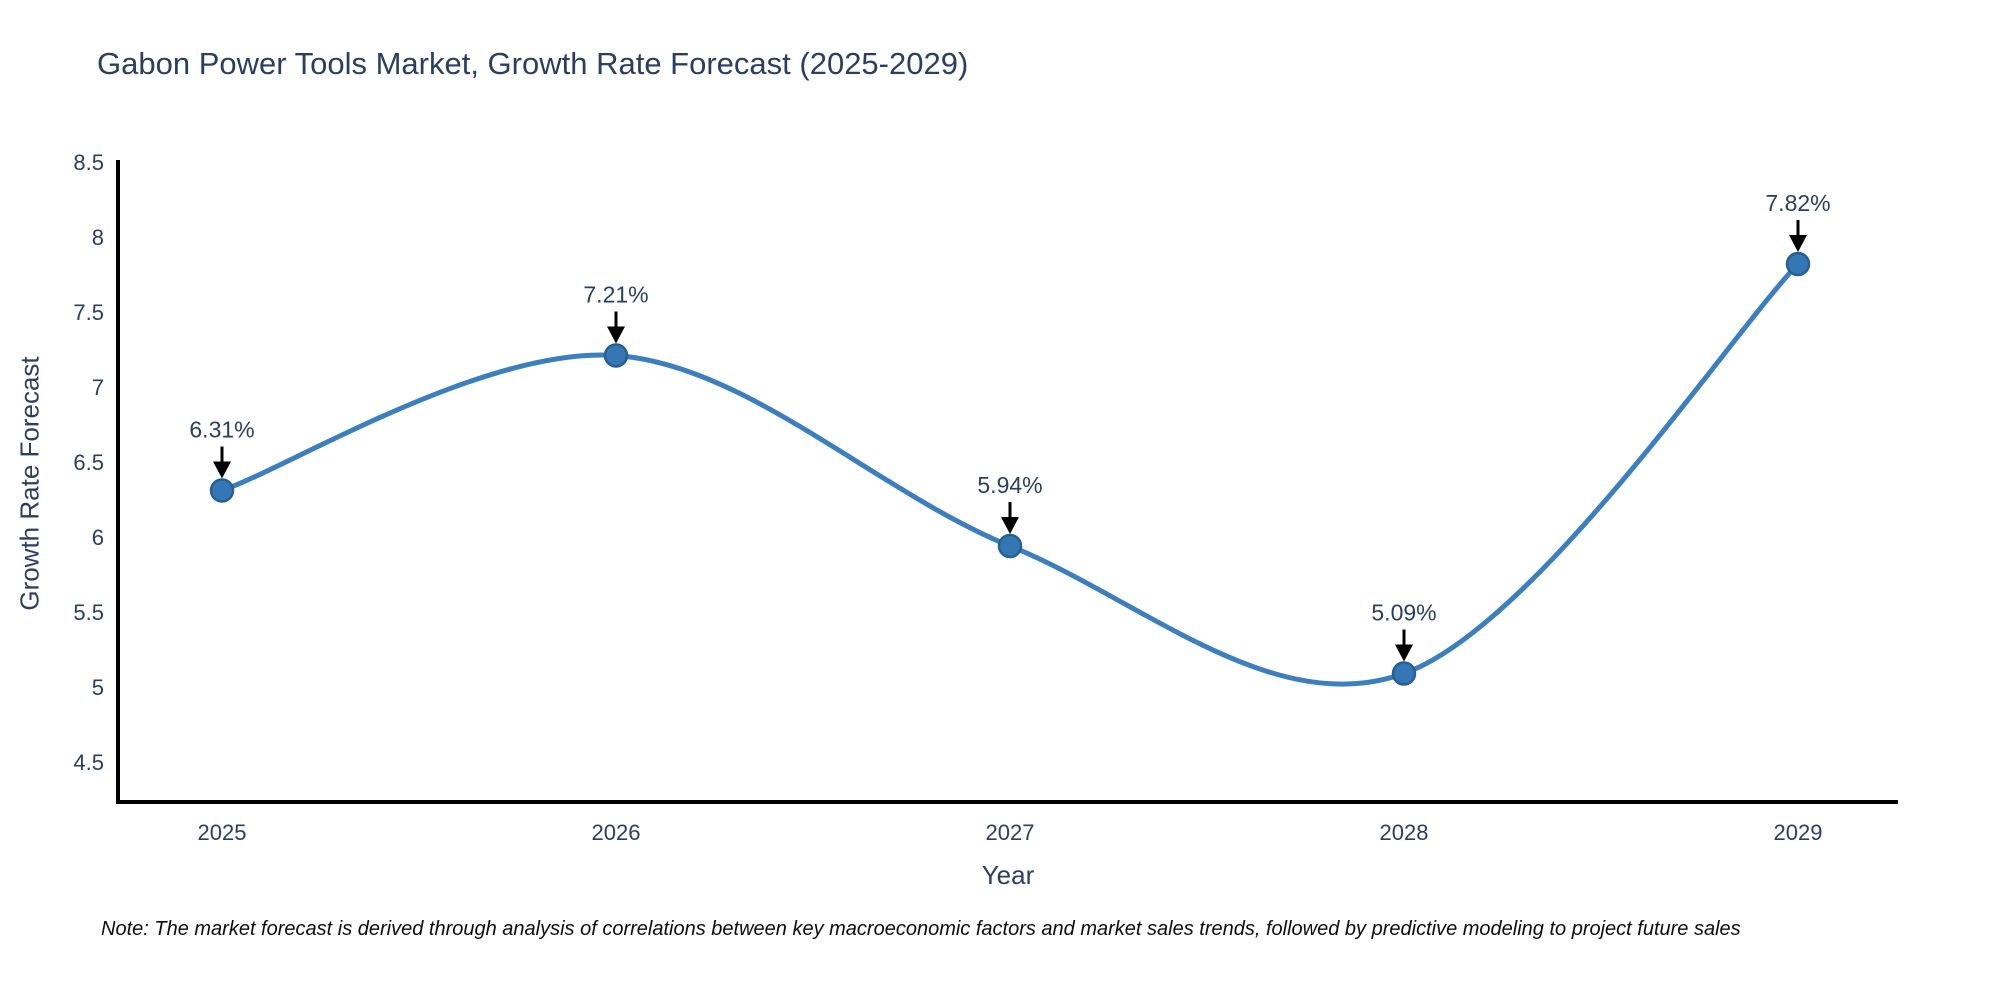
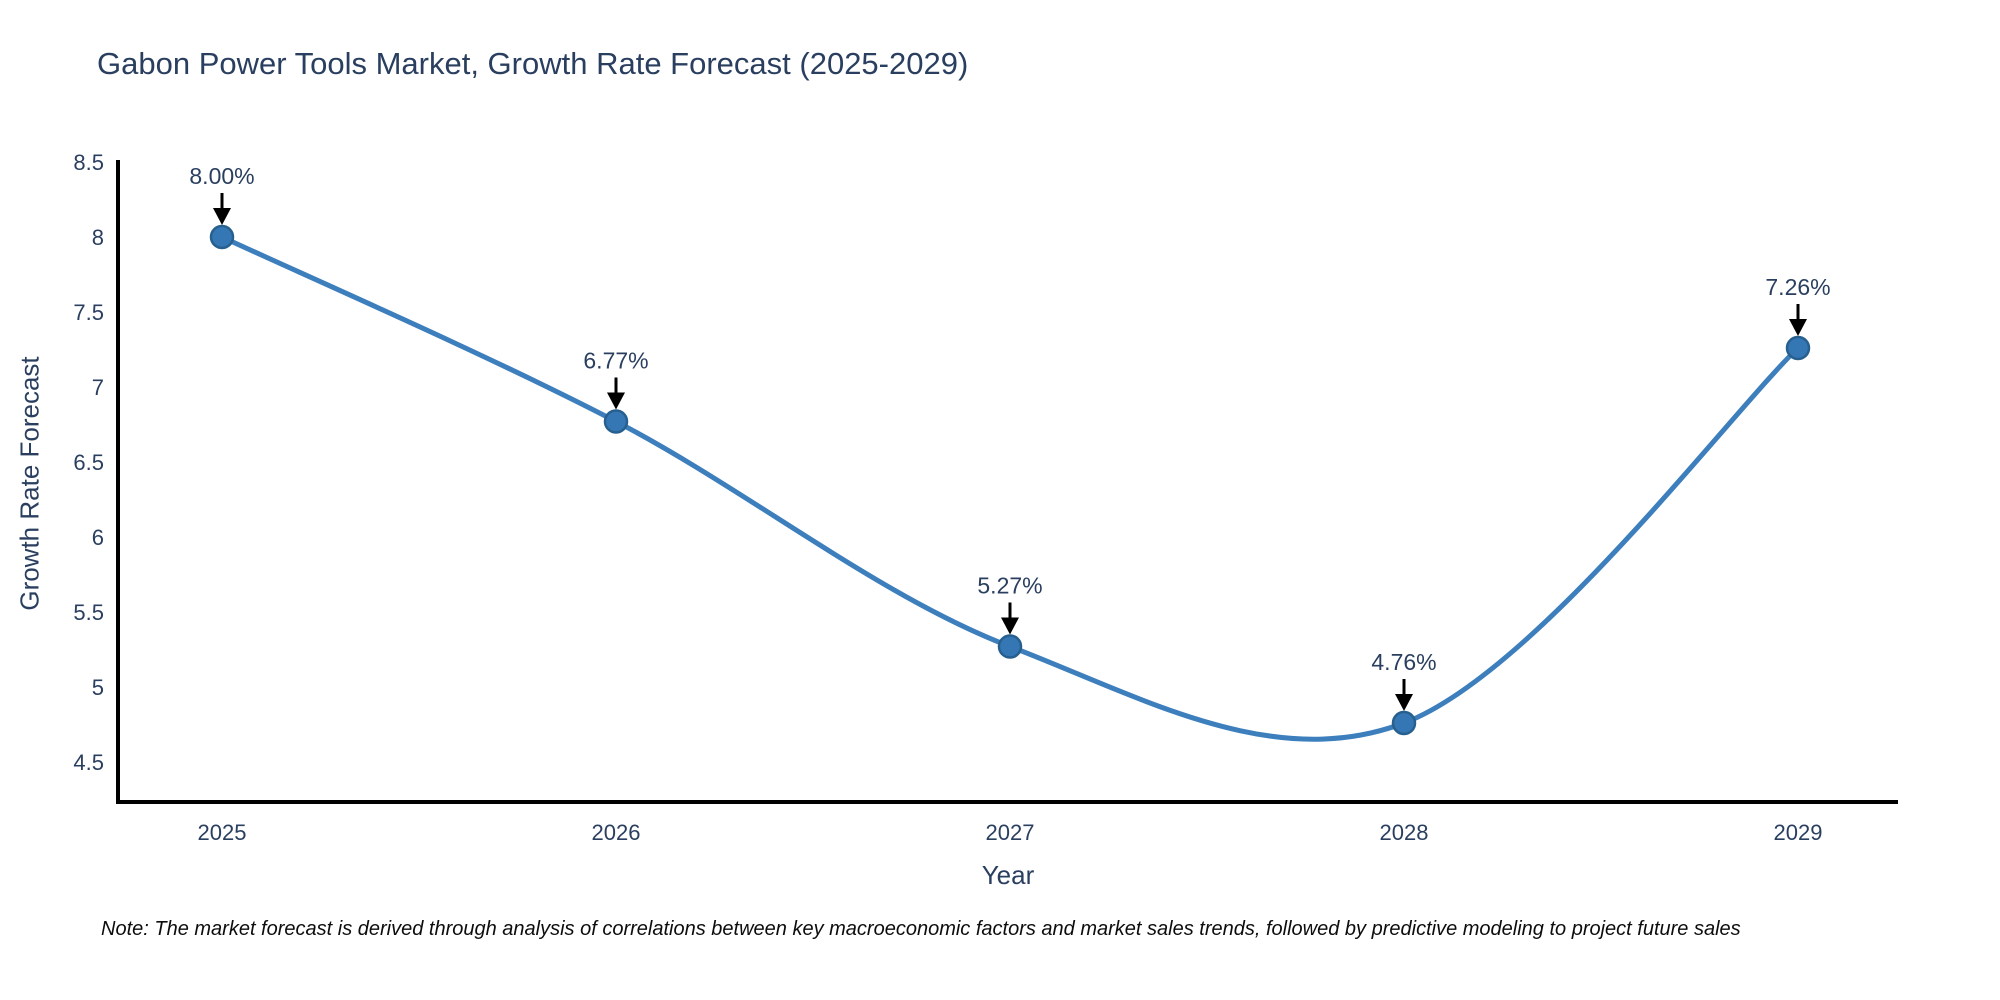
2025: 6.31% -> 8.00%
2026: 7.21% -> 6.77%
2027: 5.94% -> 5.27%
2028: 5.09% -> 4.76%
2029: 7.82% -> 7.26%
